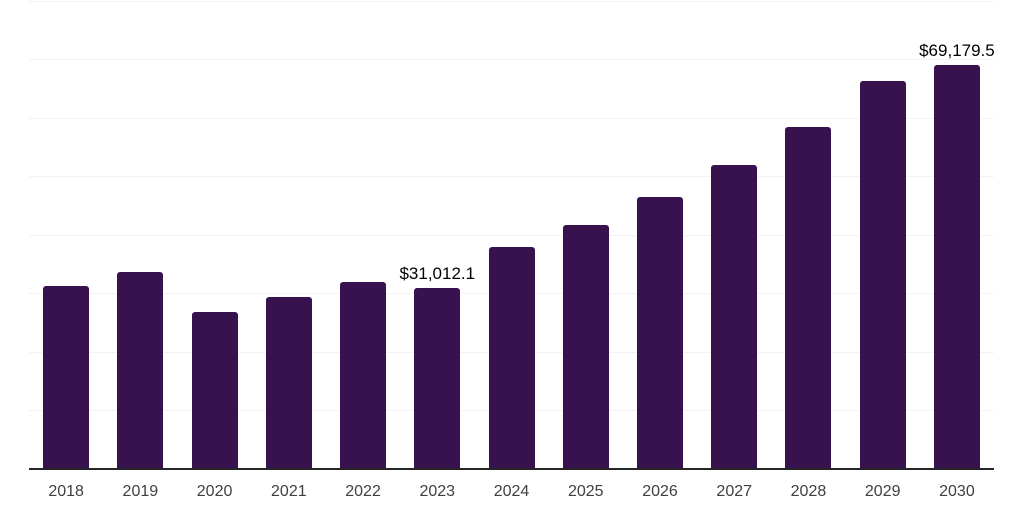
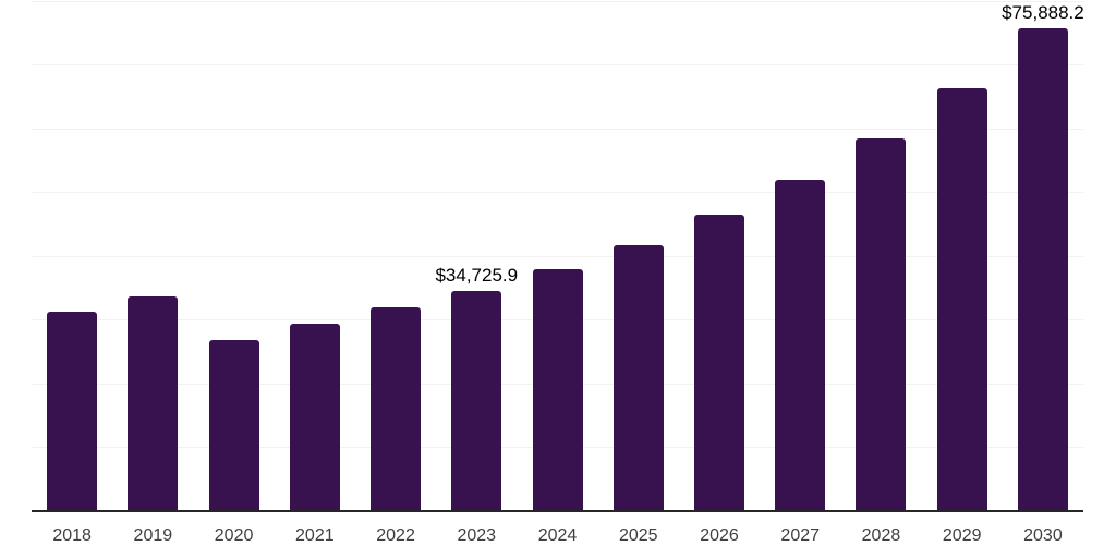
2023: $31,012.1 -> $34,725.9
2030: $69,179.5 -> $75,888.2
